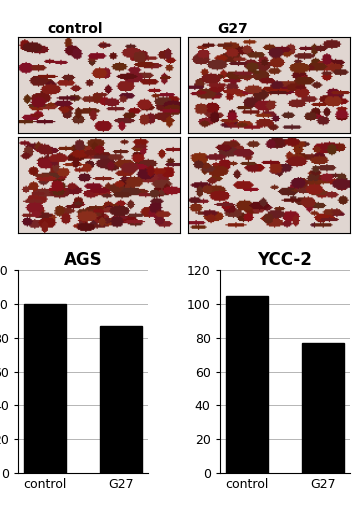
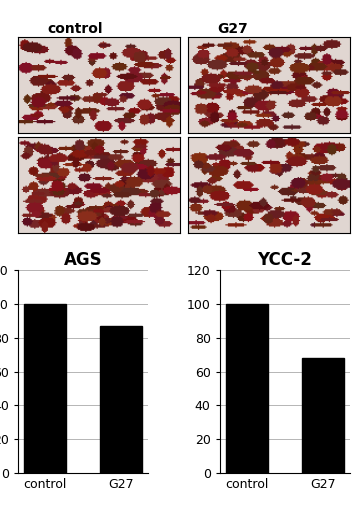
YCC-2/control: 105 -> 100
YCC-2/G27: 77 -> 68
